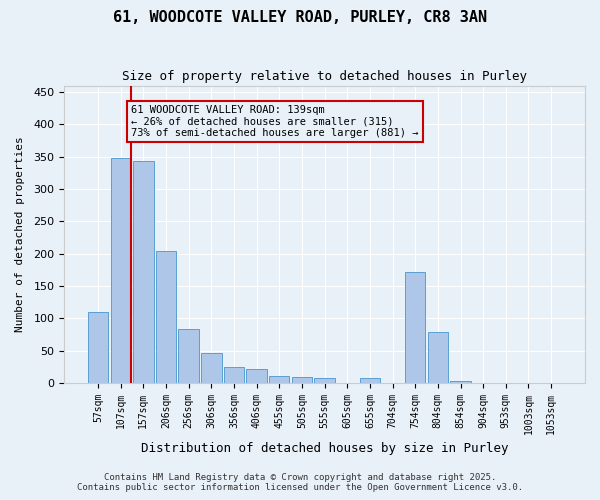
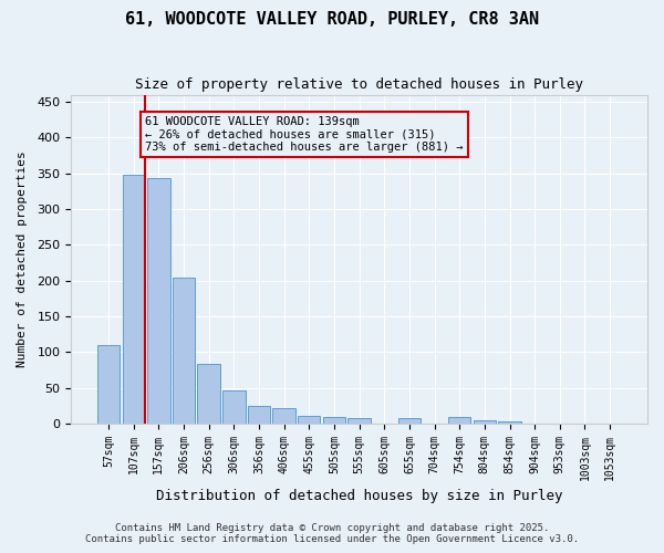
754sqm: 172 -> 9
804sqm: 78 -> 5
